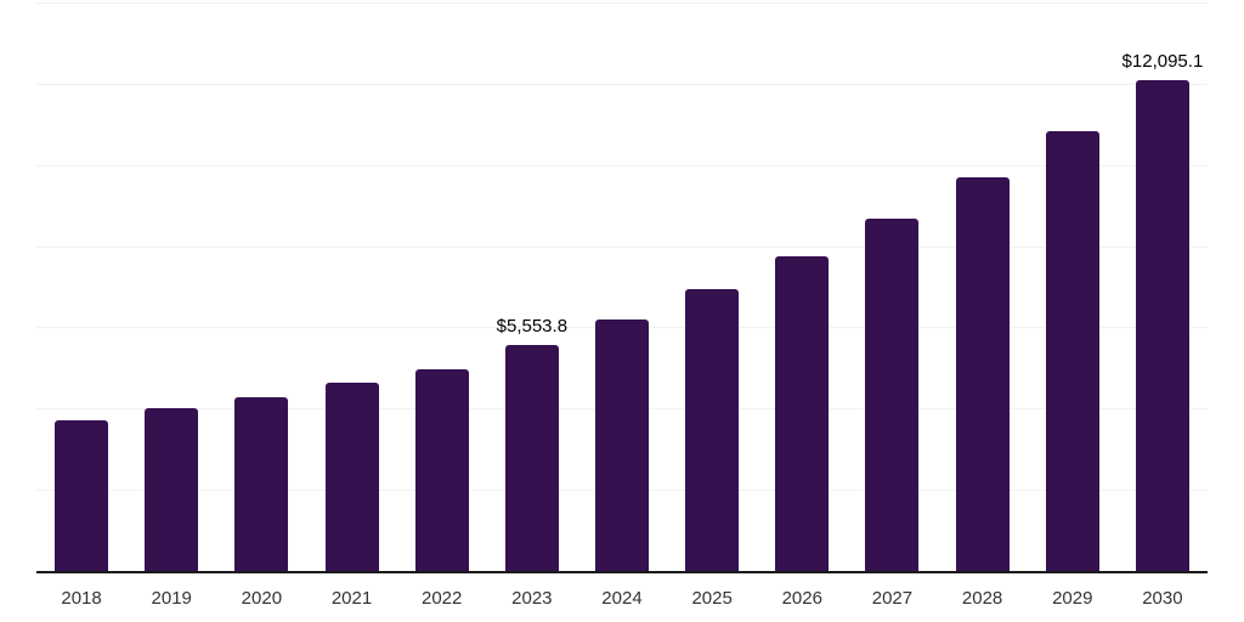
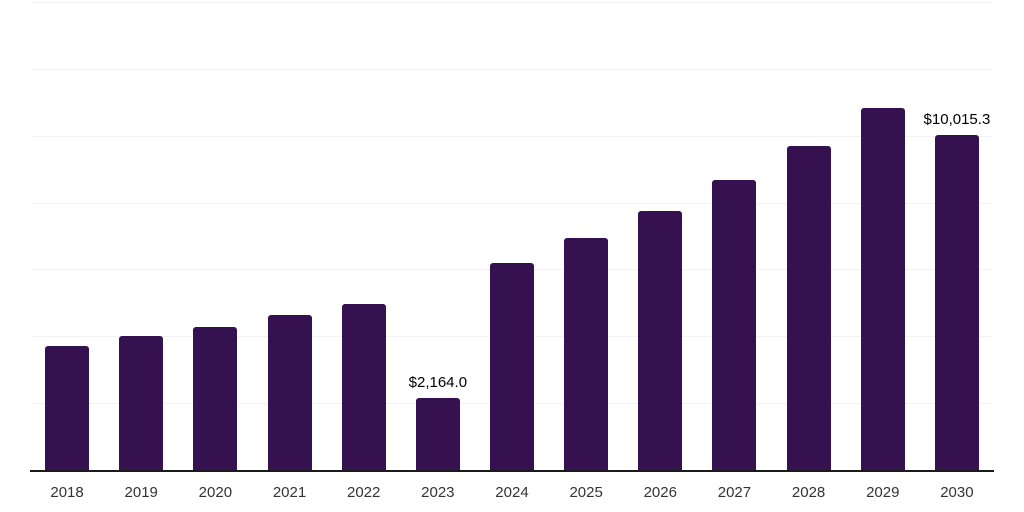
2023: $5,553.8 -> $2,164.0
2030: $12,095.1 -> $10,015.3
